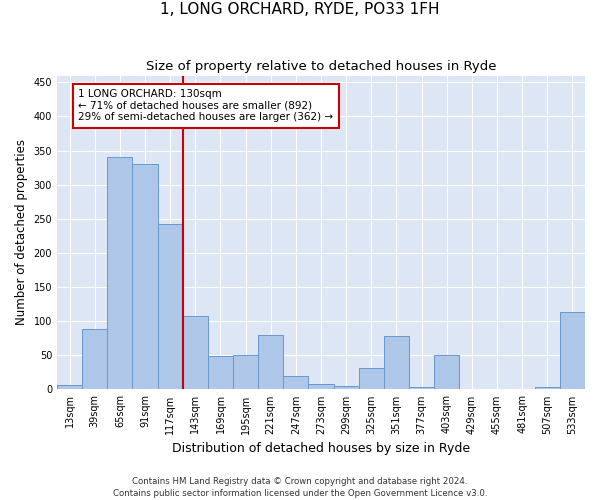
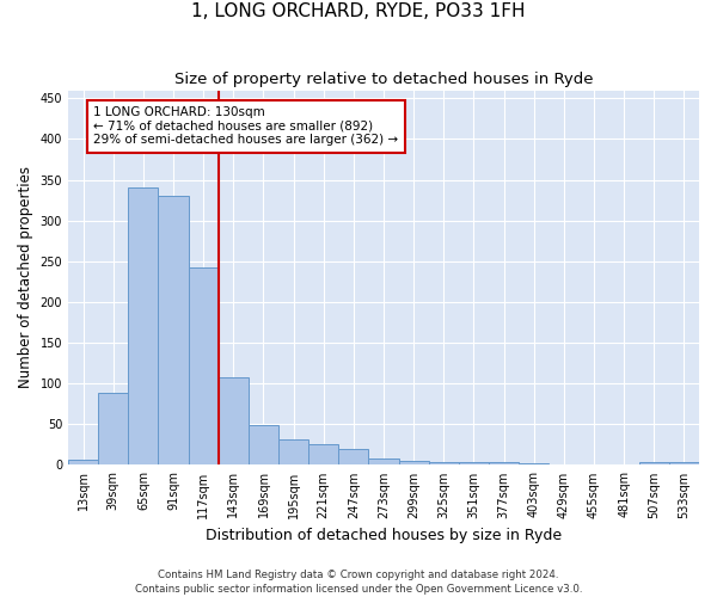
195sqm: 50 -> 31
221sqm: 80 -> 25
325sqm: 32 -> 4
351sqm: 78 -> 4
403sqm: 50 -> 2
533sqm: 114 -> 3
